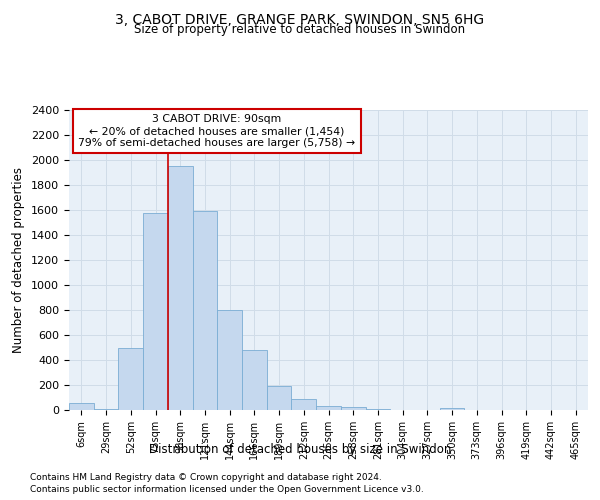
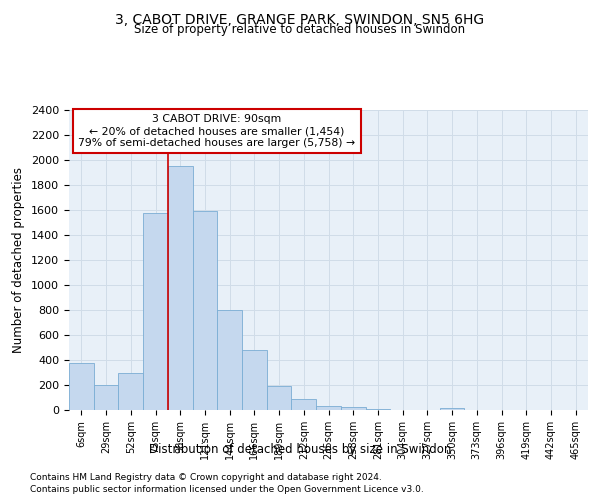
6sqm: 60 -> 380
29sqm: 0 -> 200
52sqm: 500 -> 300
